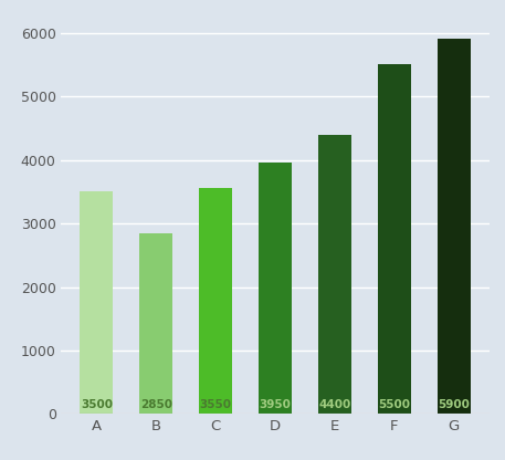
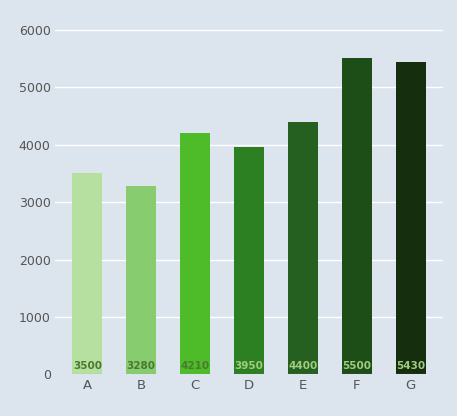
B: 2850 -> 3280
C: 3550 -> 4210
G: 5900 -> 5430
